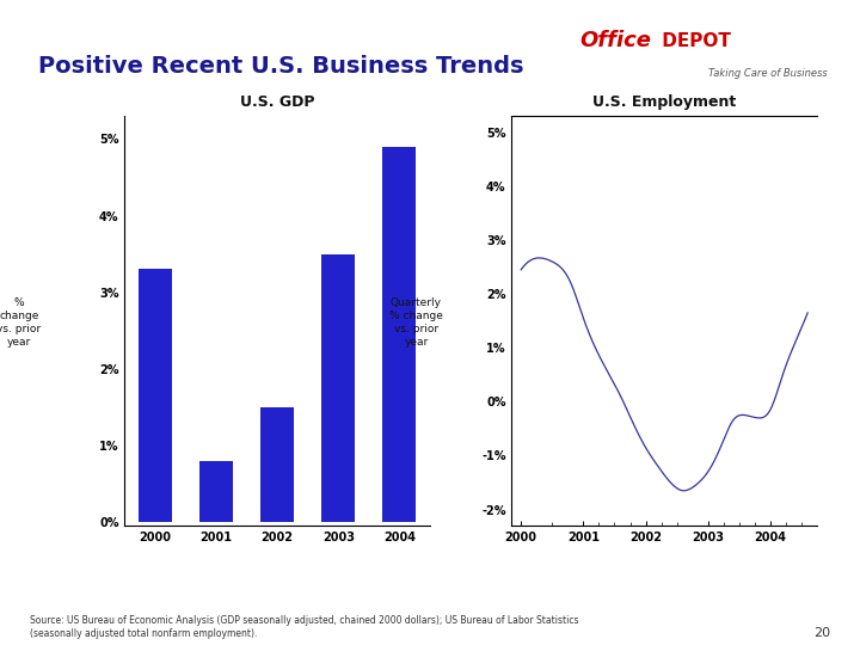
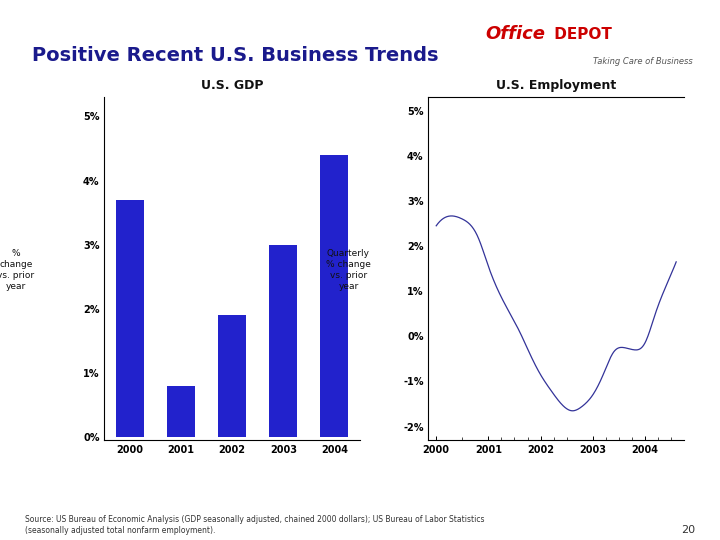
U.S. GDP/2000: 3.3% -> 3.7%
U.S. GDP/2002: 1.5% -> 1.9%
U.S. GDP/2003: 3.5% -> 3.0%
U.S. GDP/2004: 4.9% -> 4.4%
